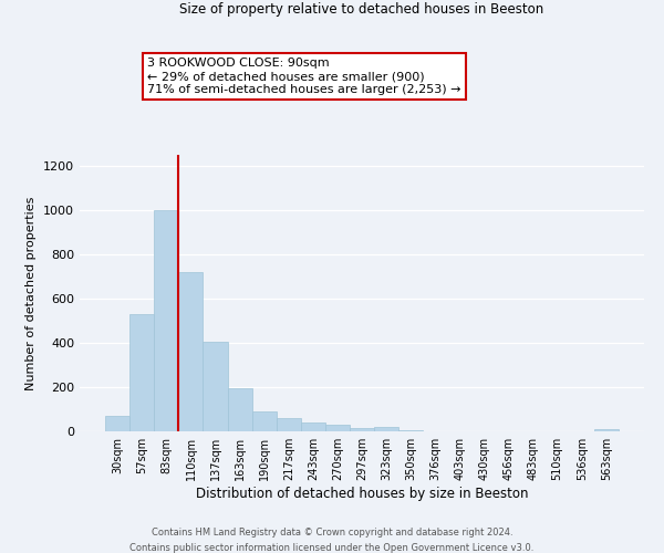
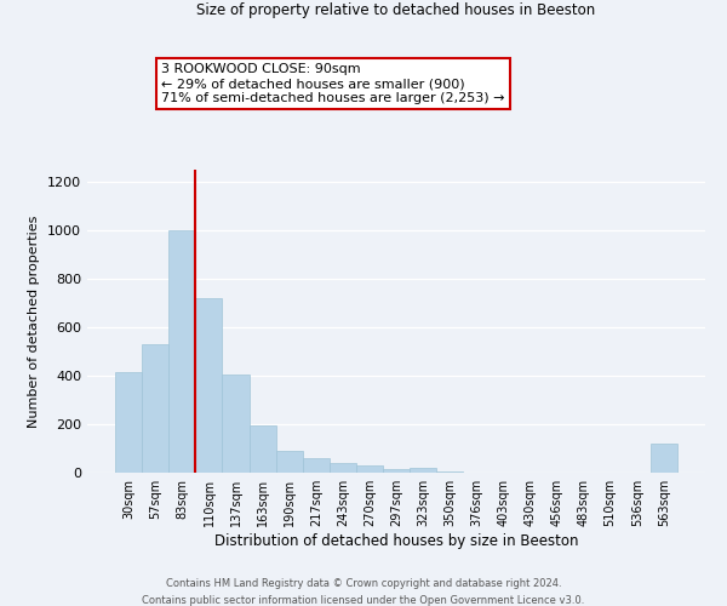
30sqm: 70 -> 415
563sqm: 8 -> 120
